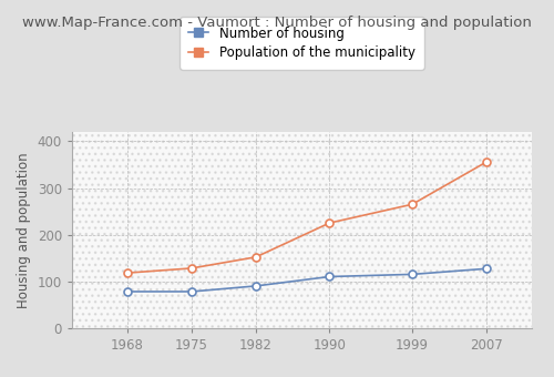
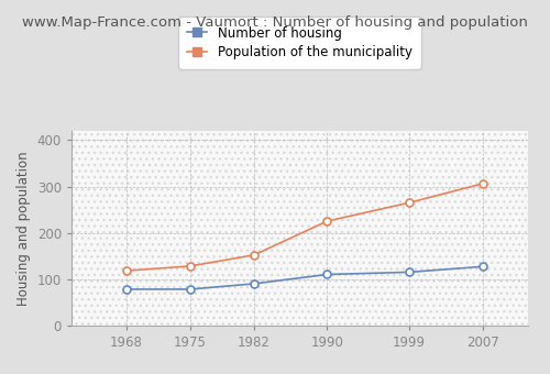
Population of the municipality/2007: 355 -> 306
